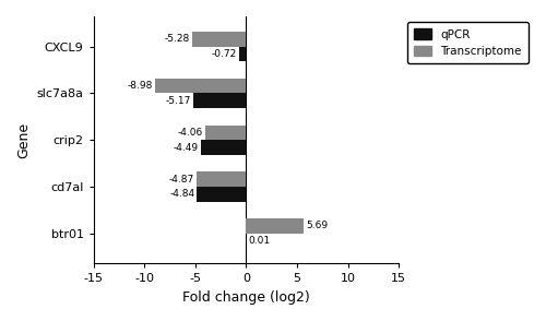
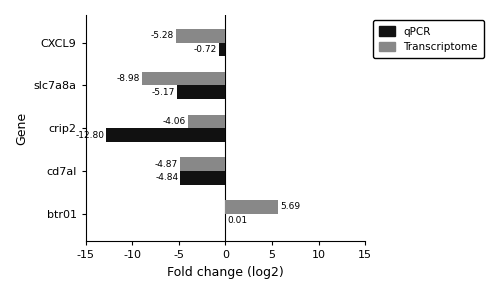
qPCR/crip2: -4.49 -> -12.80
